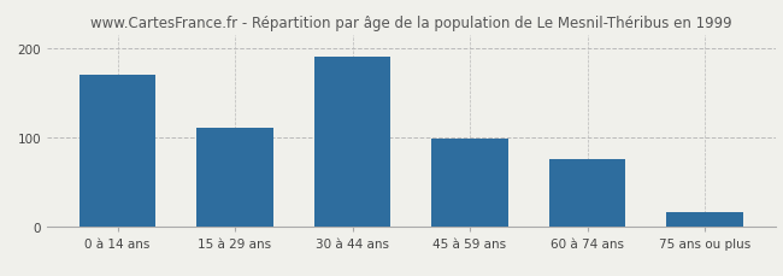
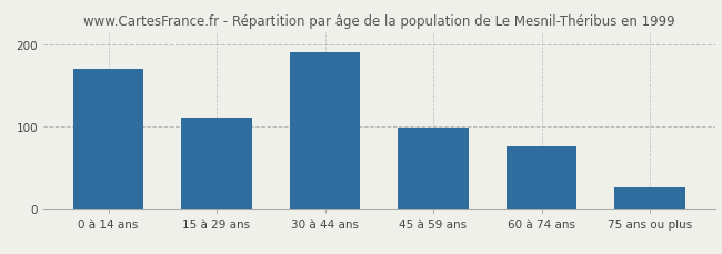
75 ans ou plus: 16 -> 25
